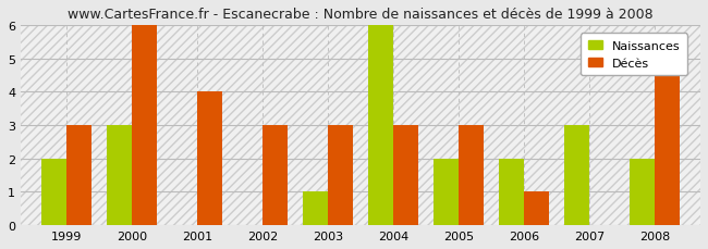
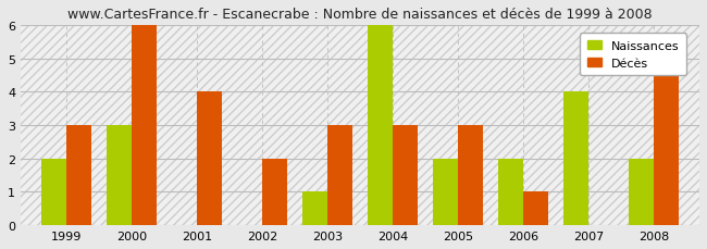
Décès/2002: 3 -> 2
Naissances/2007: 3 -> 4
